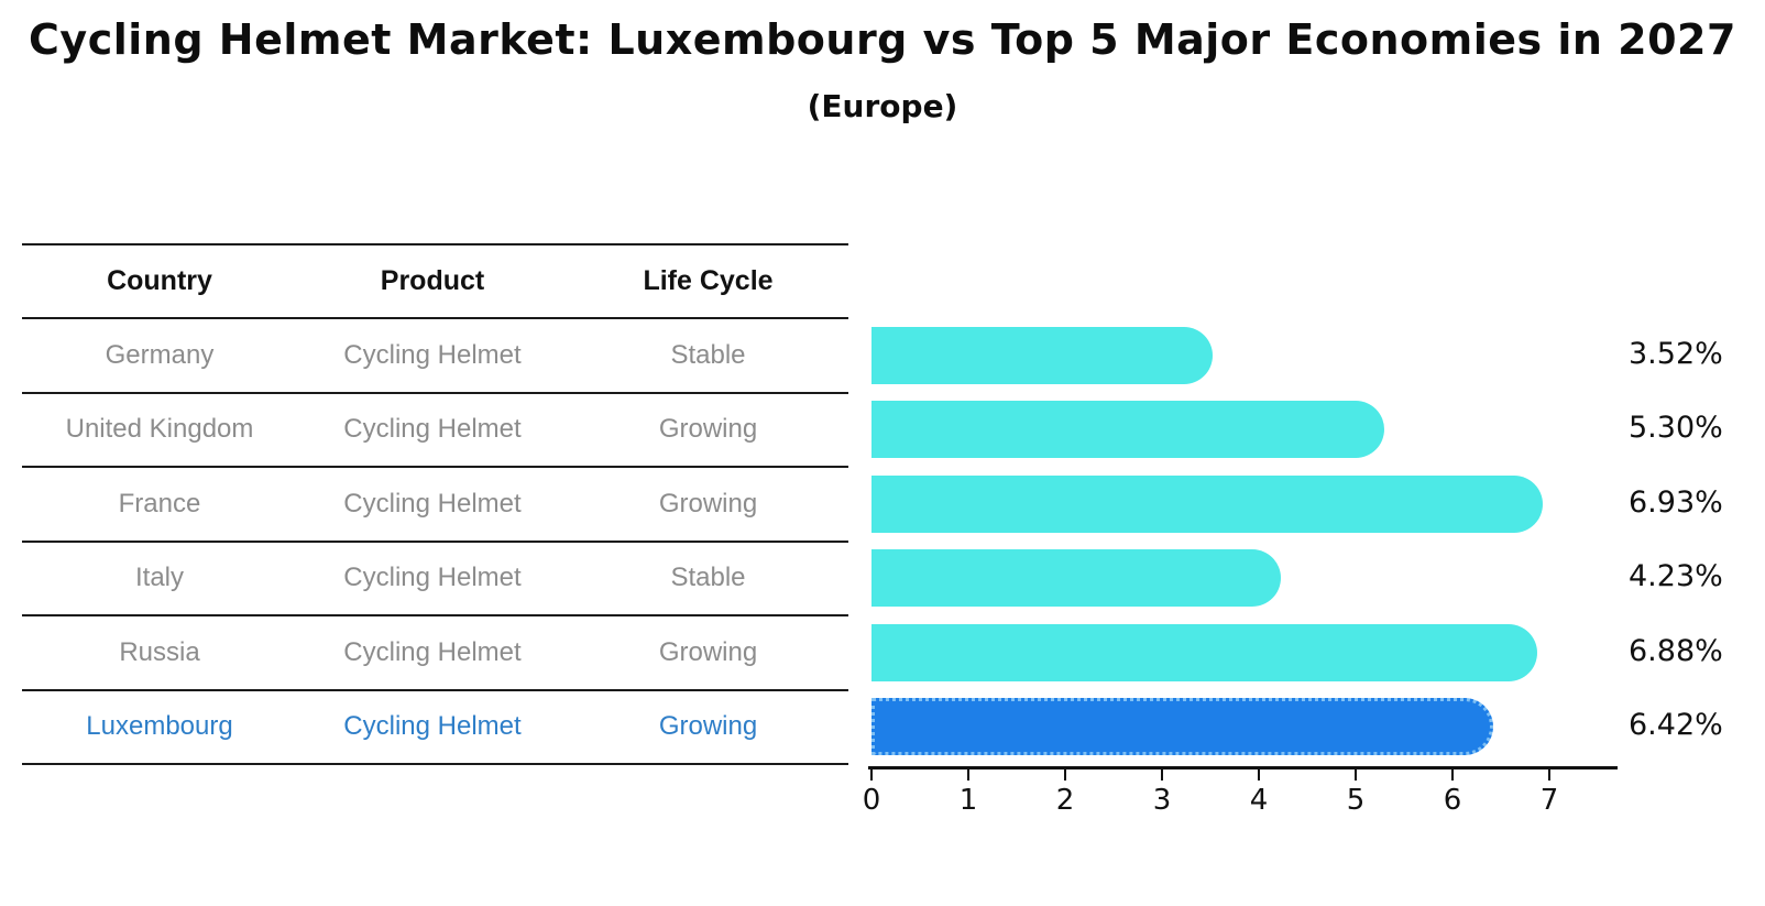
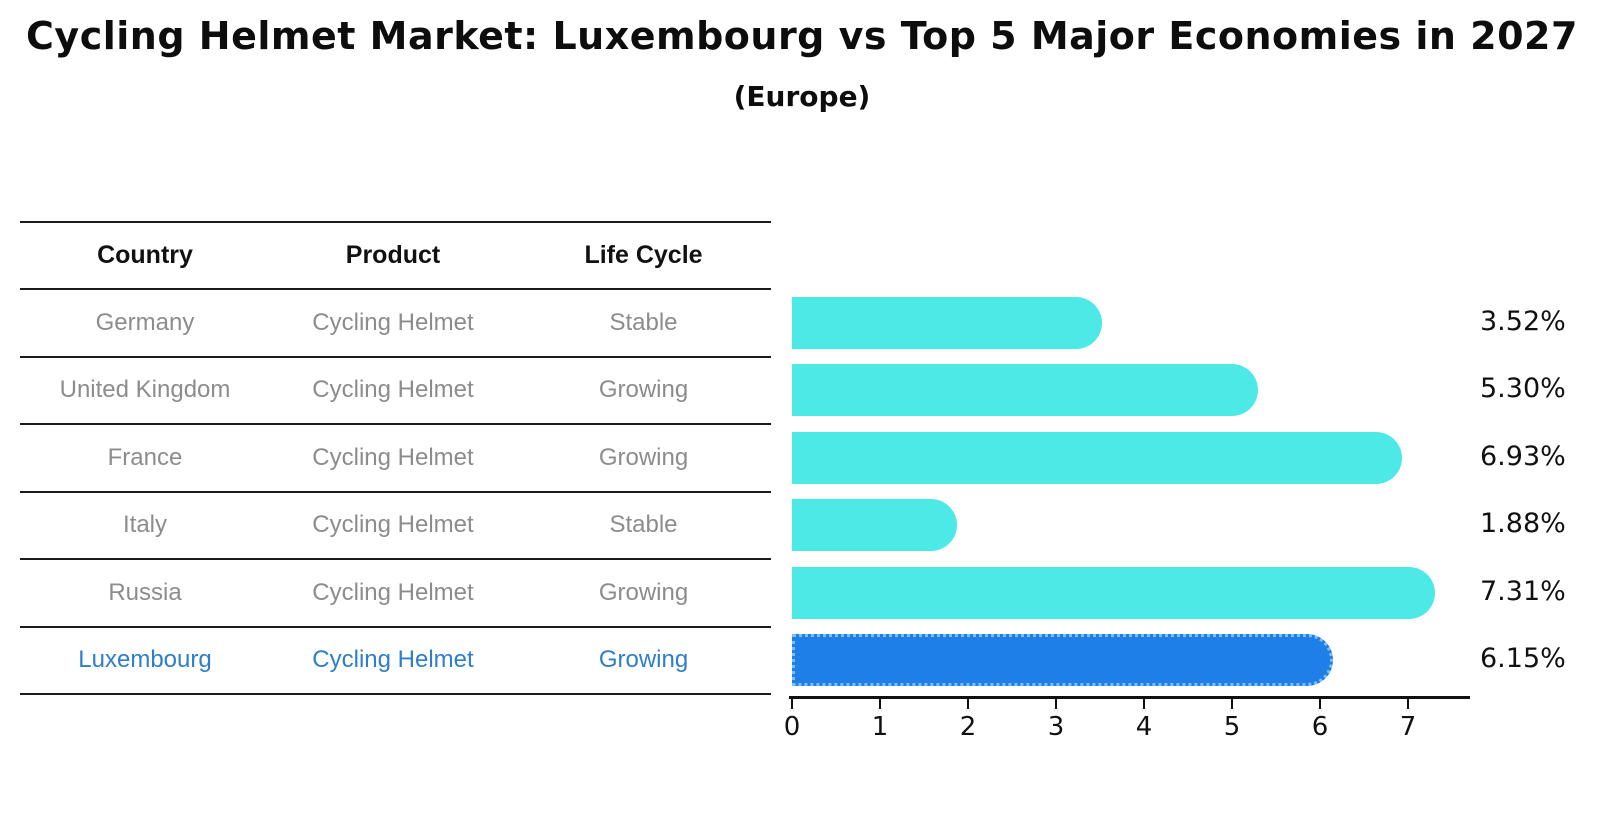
Italy: 4.23% -> 1.88%
Russia: 6.88% -> 7.31%
Luxembourg: 6.42% -> 6.15%
